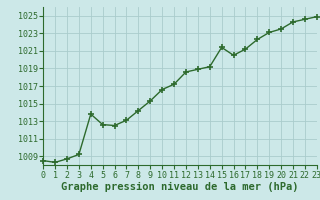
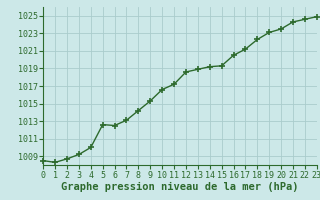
4: 1013.8 -> 1010.0
15: 1021.4 -> 1019.3
